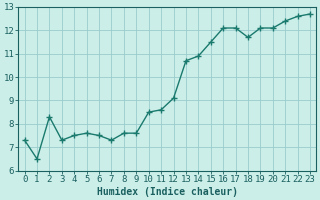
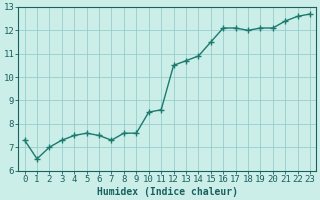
2: 8.3 -> 7.0
12: 9.1 -> 10.5
18: 11.7 -> 12.0
